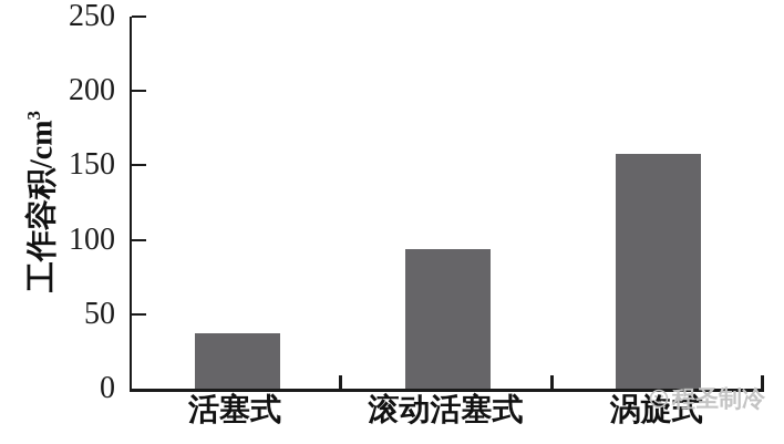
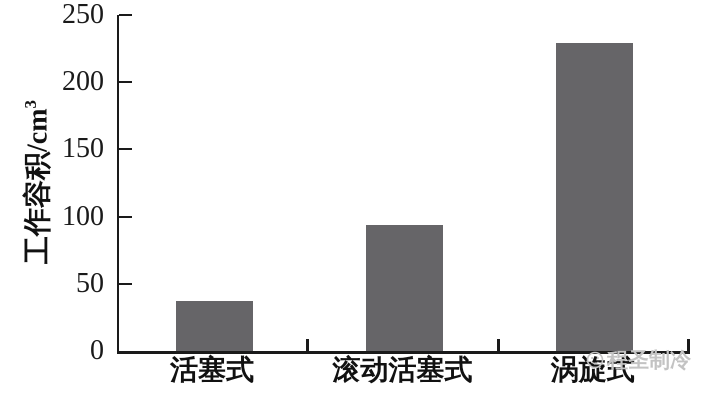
涡旋式: 158 -> 229
